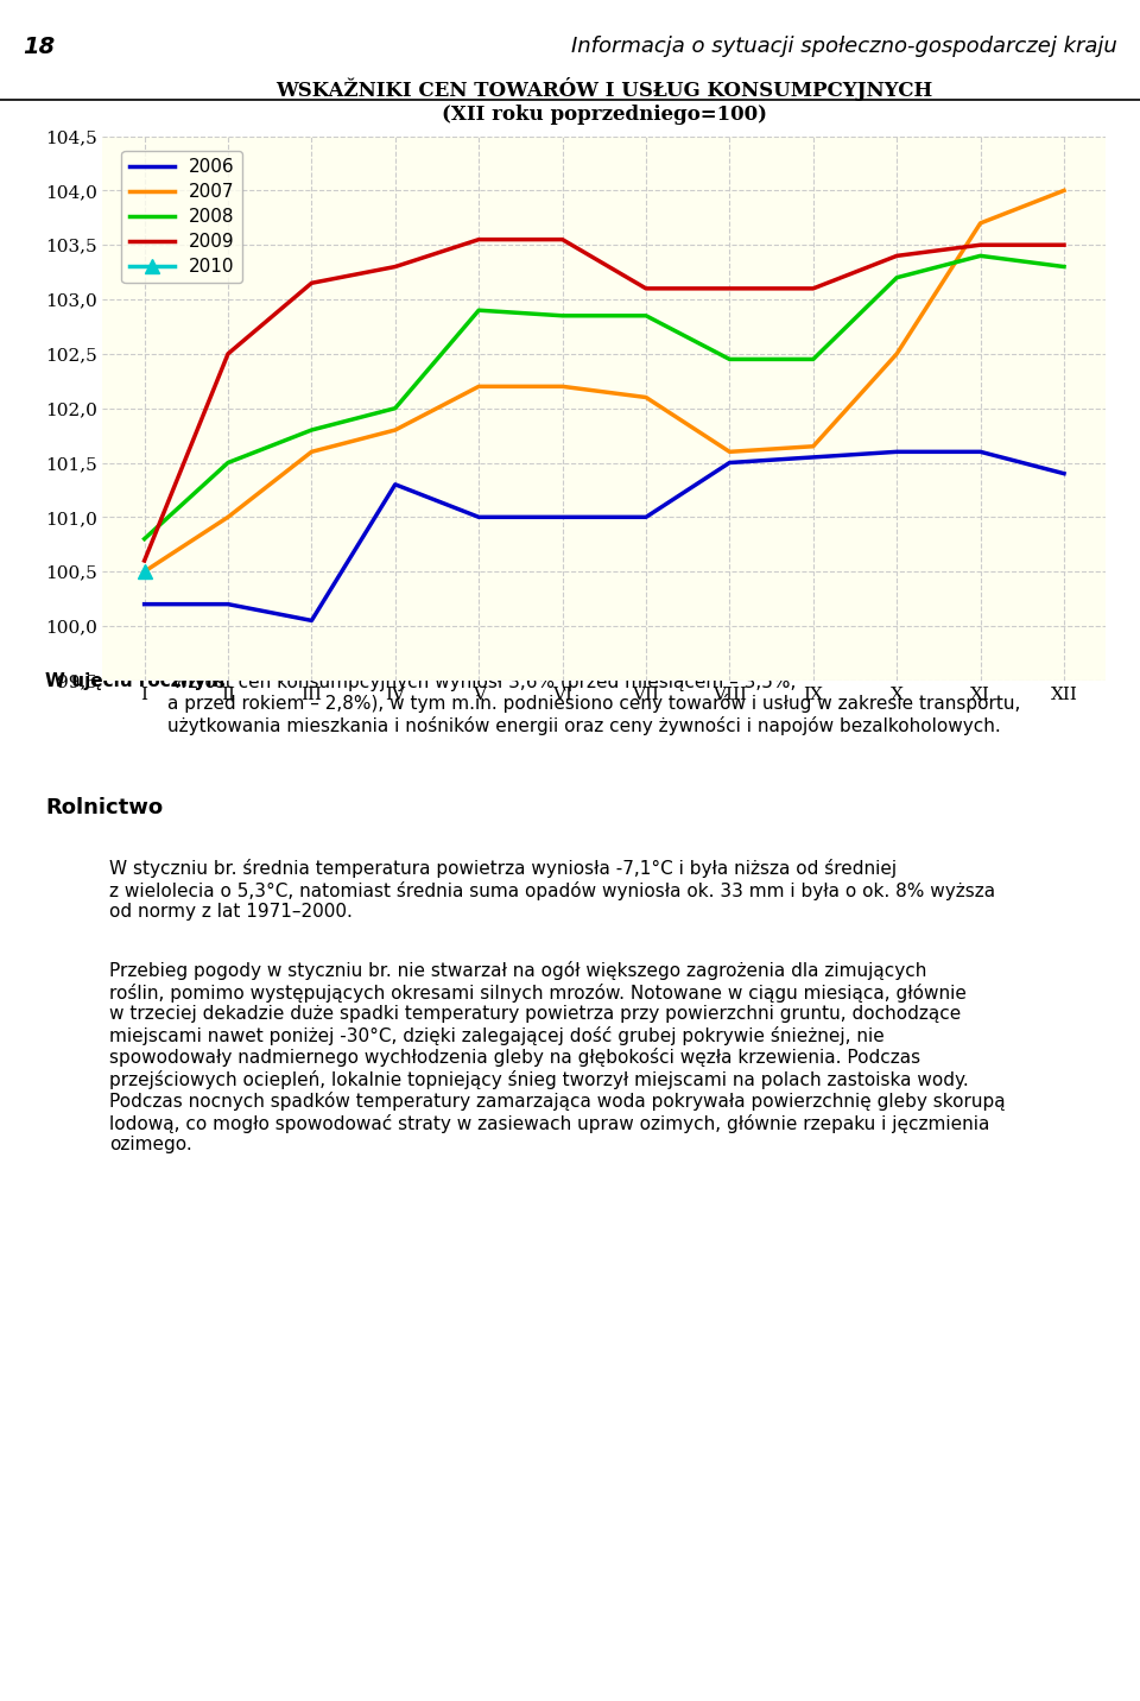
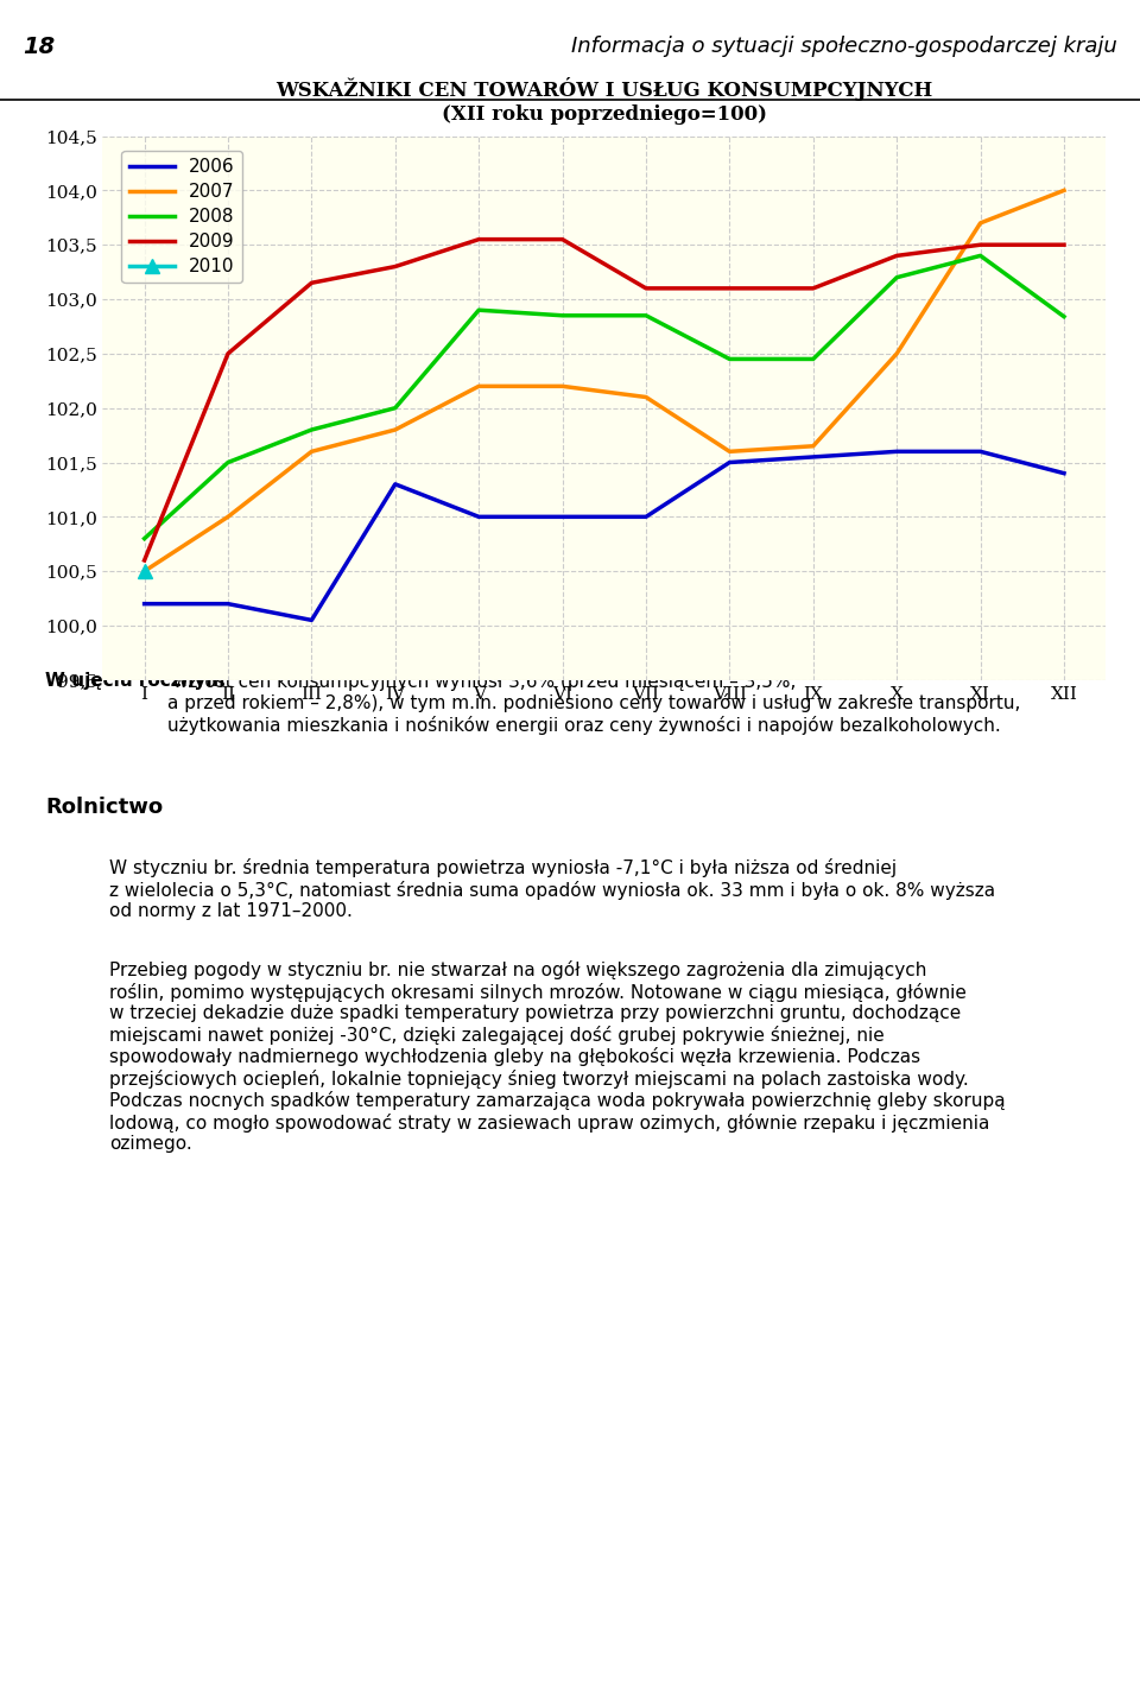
2008/XII: 103,30 -> 102,84
